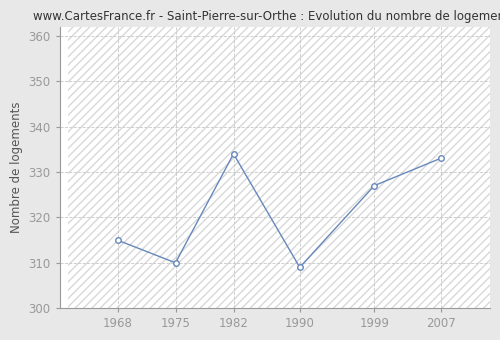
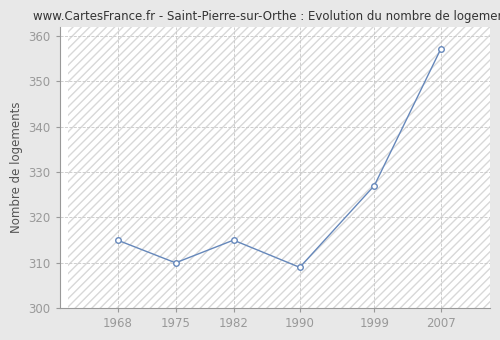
1982: 334 -> 315
2007: 333 -> 357
